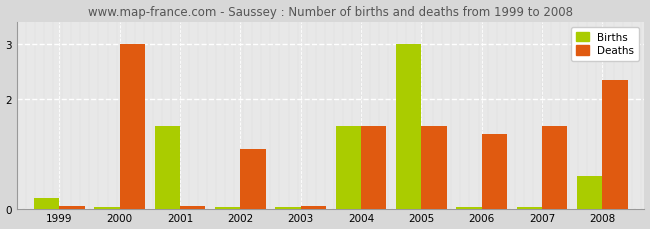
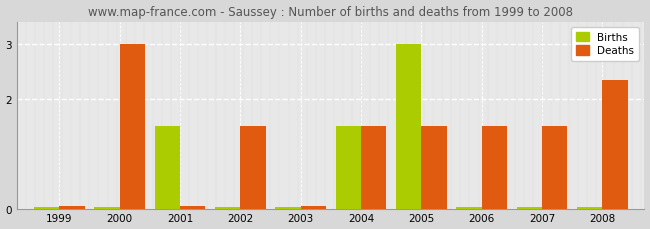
Births/1999: 0.20 -> 0.02
Deaths/2002: 1.08 -> 1.50
Deaths/2006: 1.36 -> 1.50
Births/2008: 0.60 -> 0.02
